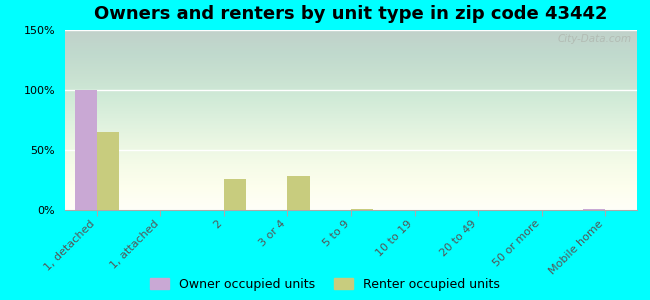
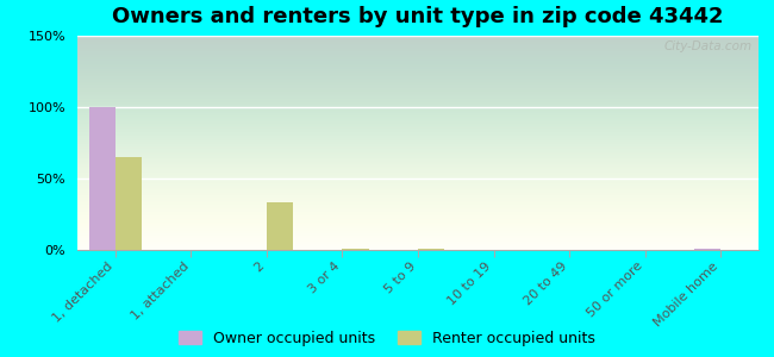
Renter occupied units/2: 26% -> 33%
Renter occupied units/3 or 4: 28% -> 1%
